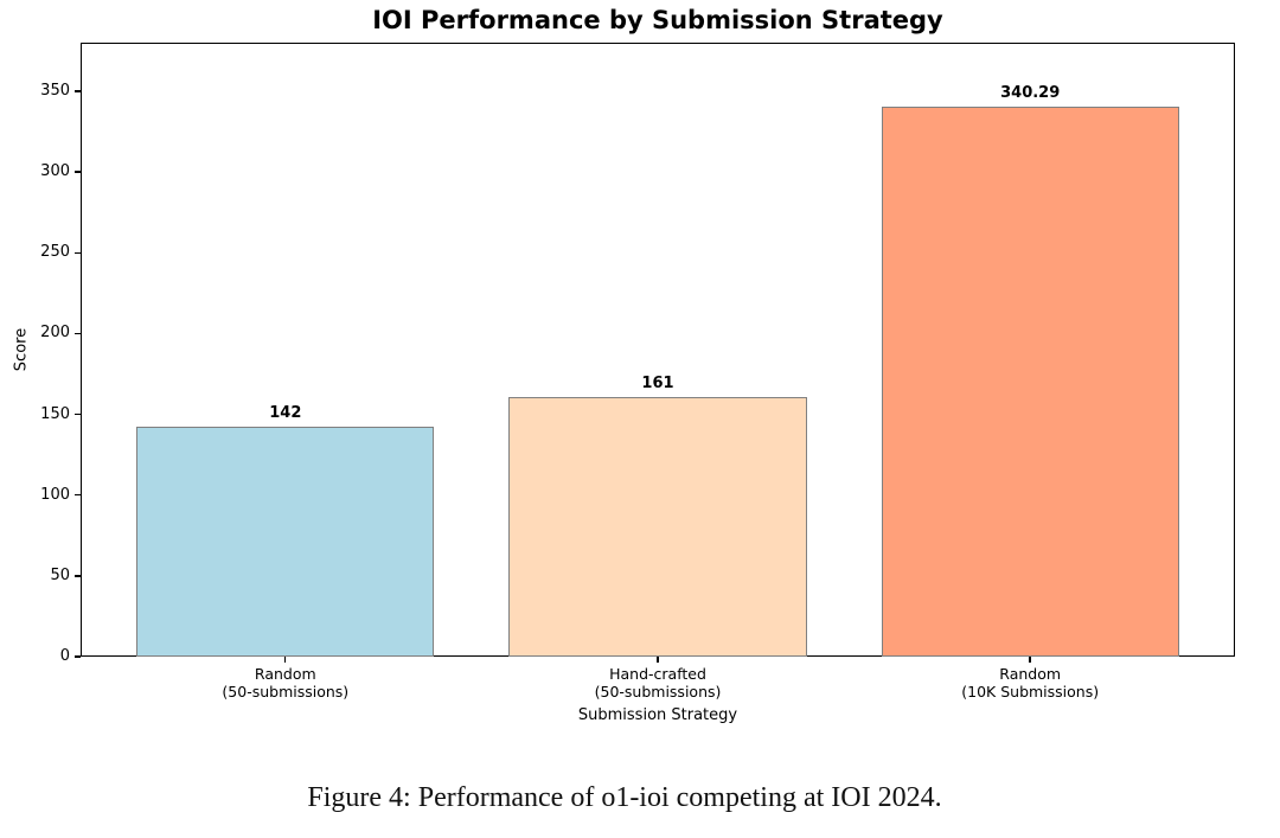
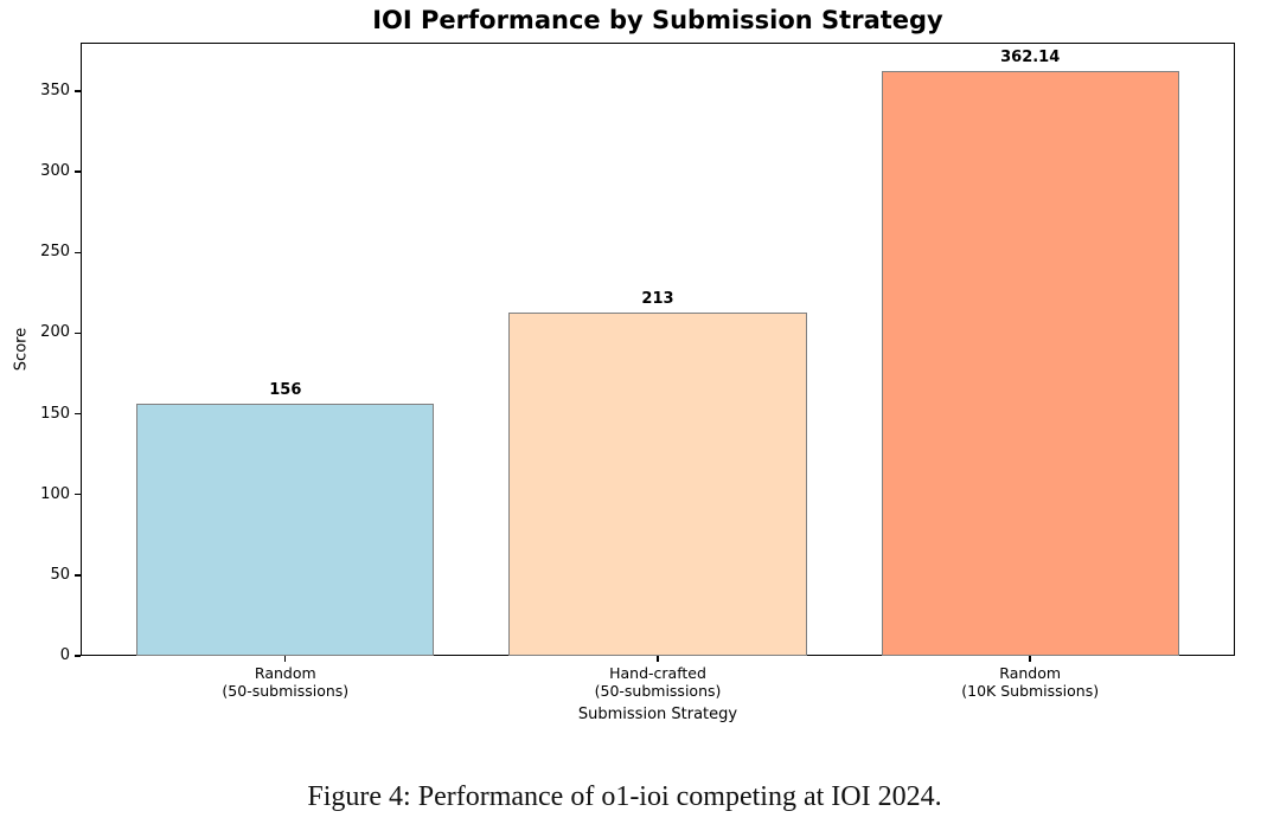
Random (50-submissions): 142 -> 156
Hand-crafted (50-submissions): 161 -> 213
Random (10K Submissions): 340.29 -> 362.14
